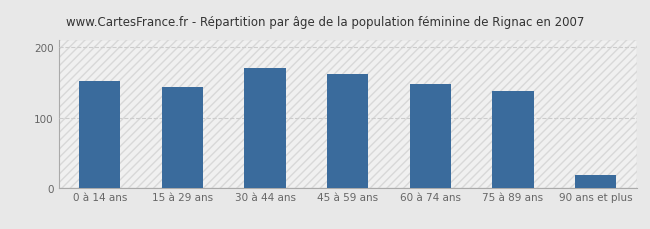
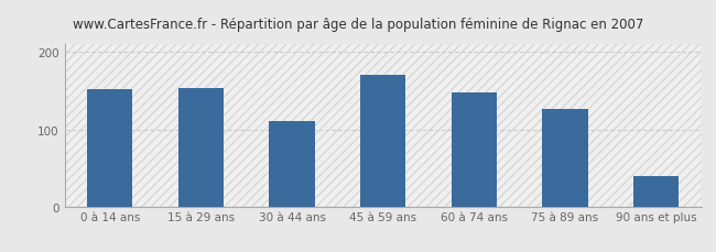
15 à 29 ans: 143 -> 154
30 à 44 ans: 170 -> 110
45 à 59 ans: 162 -> 170
75 à 89 ans: 138 -> 126
90 ans et plus: 18 -> 40
